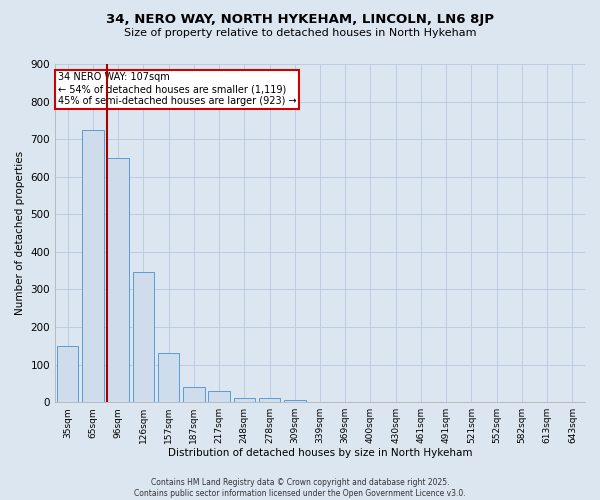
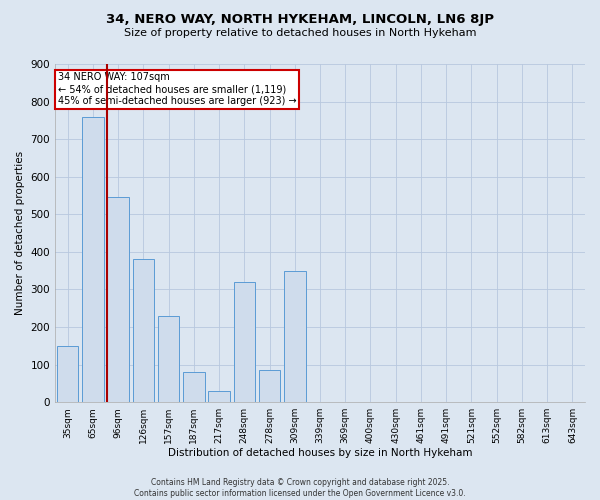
65sqm: 725 -> 760
96sqm: 650 -> 545
126sqm: 345 -> 380
157sqm: 130 -> 230
187sqm: 40 -> 80
248sqm: 12 -> 320
278sqm: 10 -> 85
309sqm: 5 -> 350
